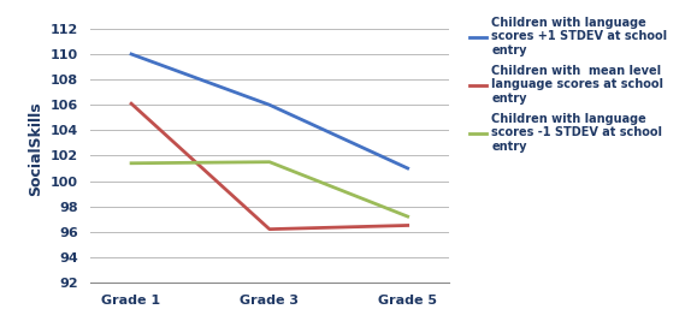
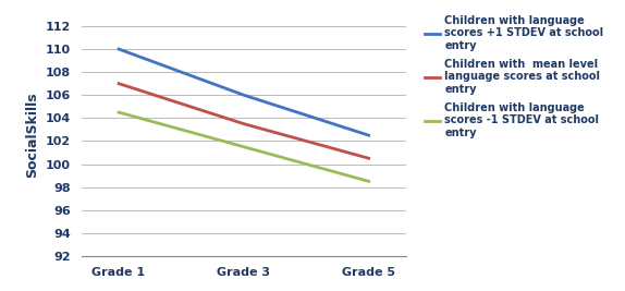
Children with mean level language scores at school entry/Grade 1: 106.1 -> 107.0
Children with language scores -1 STDEV at school entry/Grade 1: 101.4 -> 104.5
Children with mean level language scores at school entry/Grade 3: 96.2 -> 103.5
Children with language scores +1 STDEV at school entry/Grade 5: 101.0 -> 102.5
Children with mean level language scores at school entry/Grade 5: 96.5 -> 100.5
Children with language scores -1 STDEV at school entry/Grade 5: 97.2 -> 98.5
